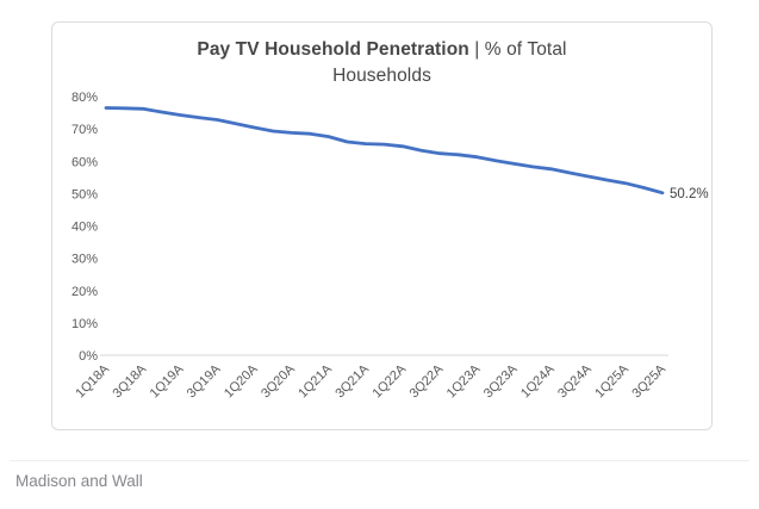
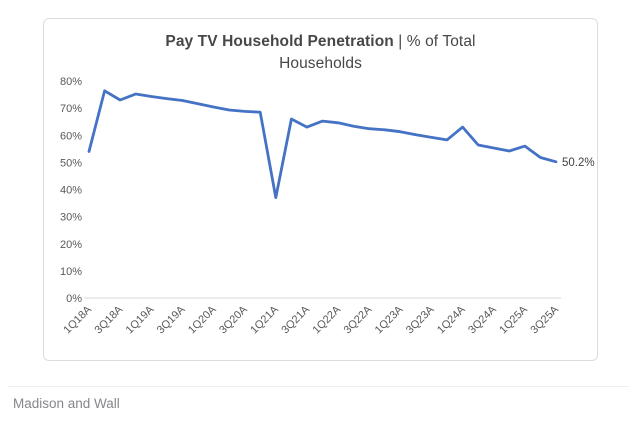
1Q18A: 76% -> 54%
3Q18A: 76% -> 73%
1Q21A: 68% -> 37%
3Q21A: 65% -> 63%
1Q24A: 58% -> 63%
1Q25A: 53% -> 56%
